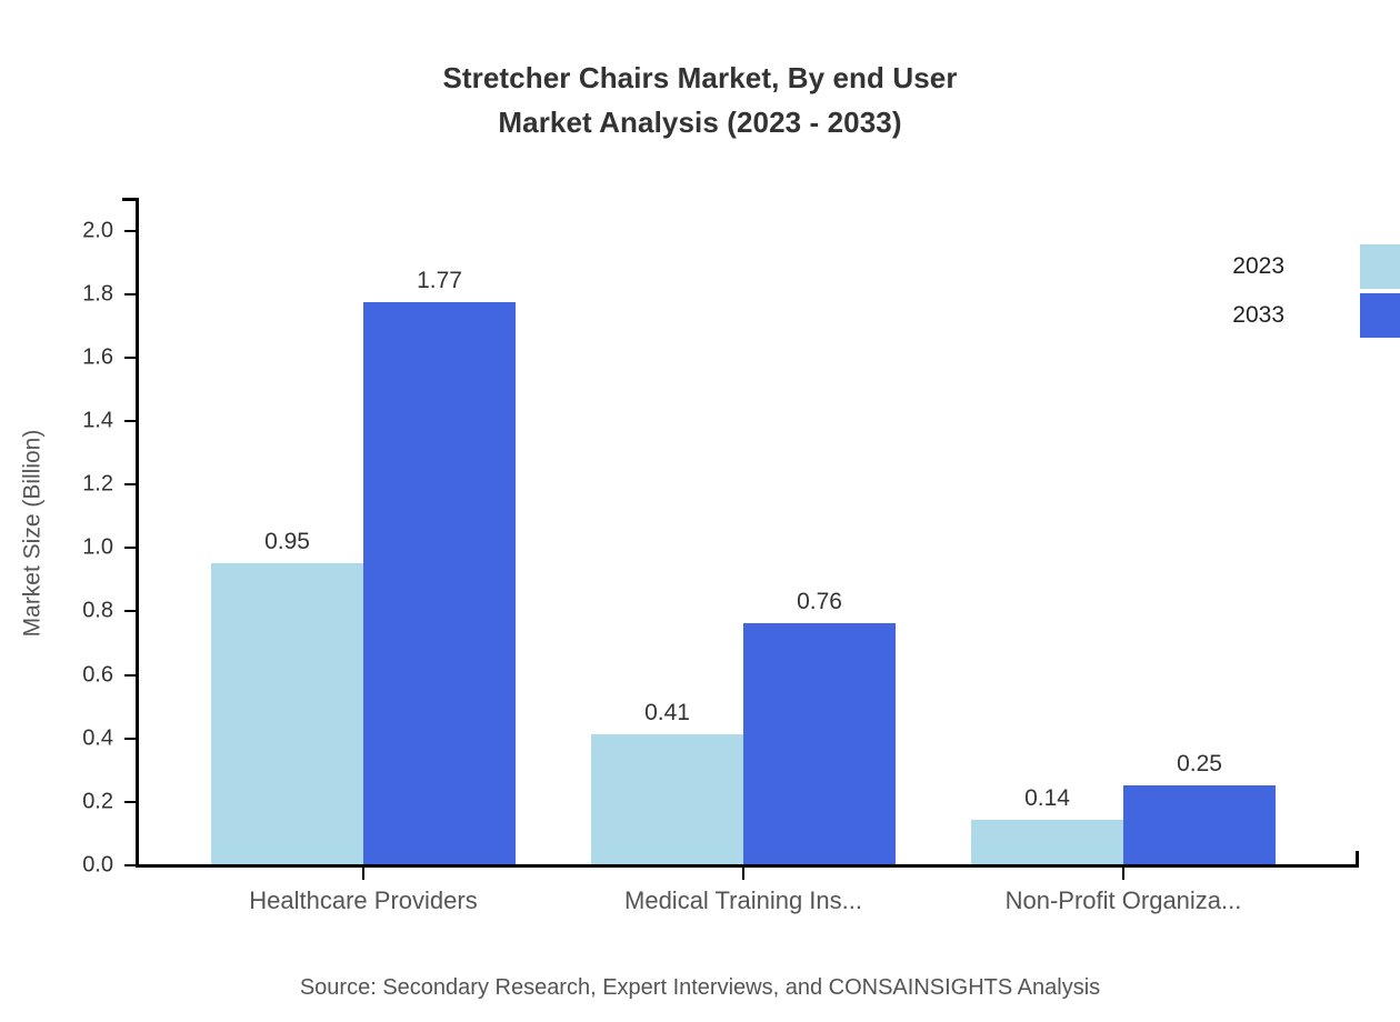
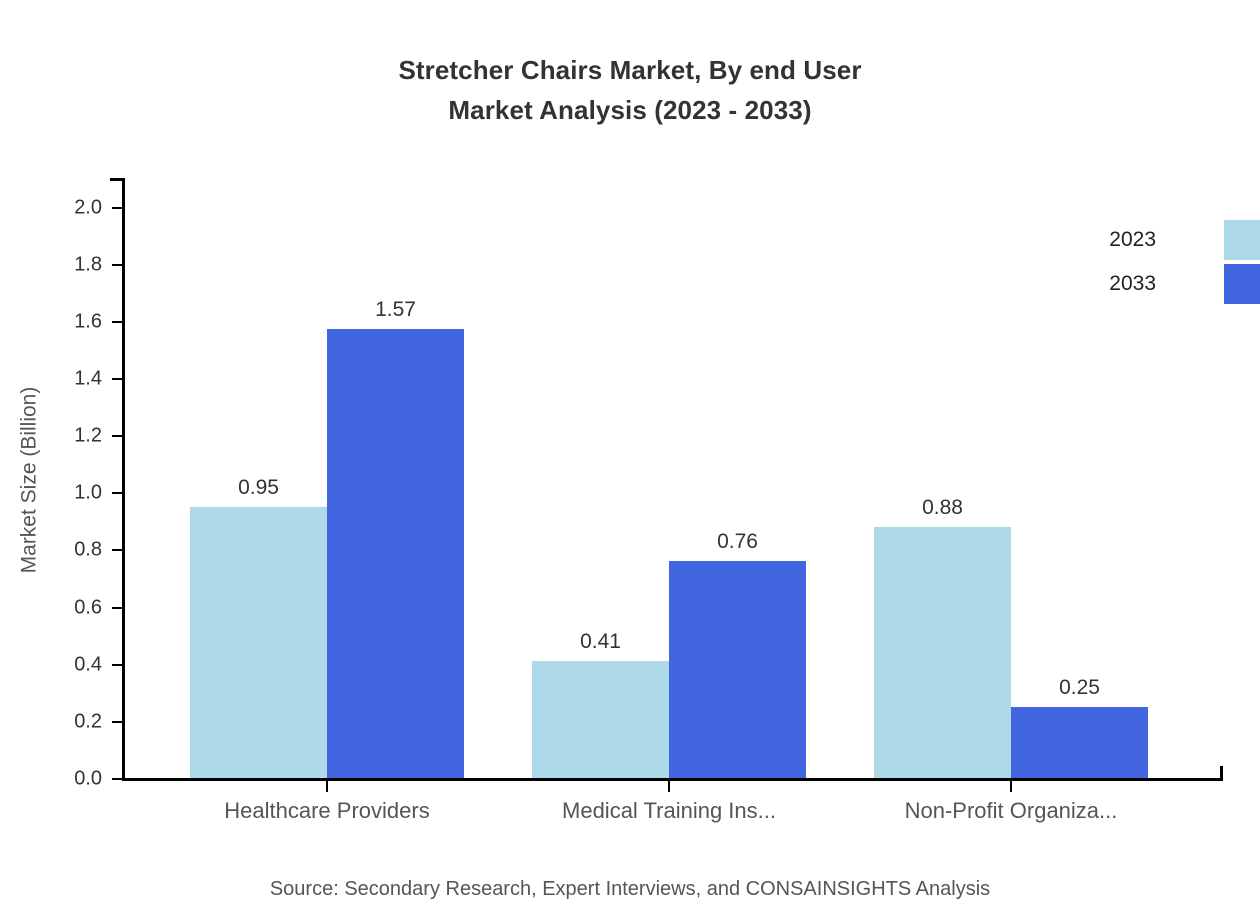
2033/Healthcare Providers: 1.77 -> 1.57
2023/Non-Profit Organiza...: 0.14 -> 0.88
